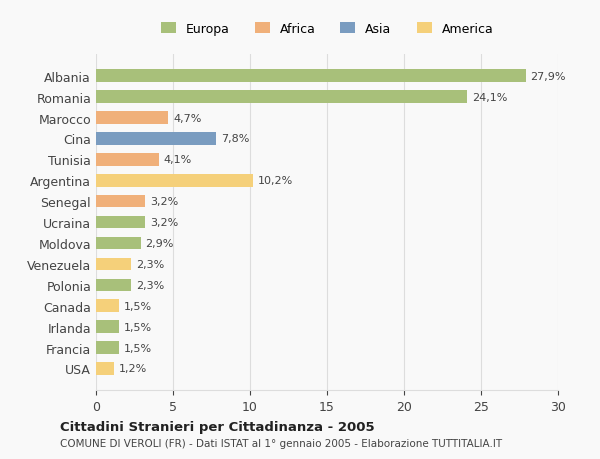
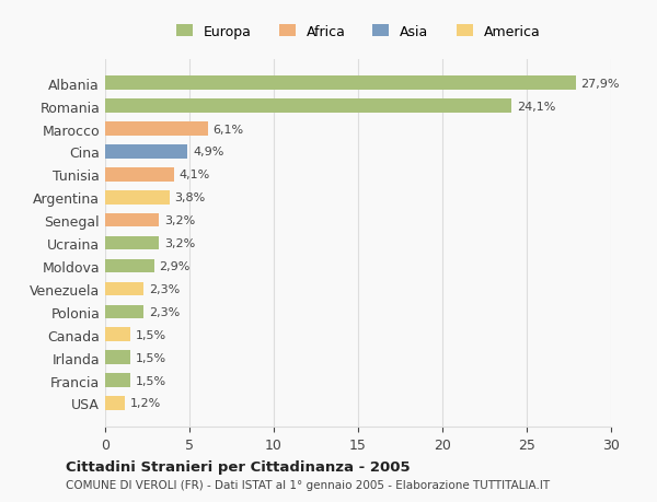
Marocco: 4,7% -> 6,1%
Cina: 7,8% -> 4,9%
Argentina: 10,2% -> 3,8%
